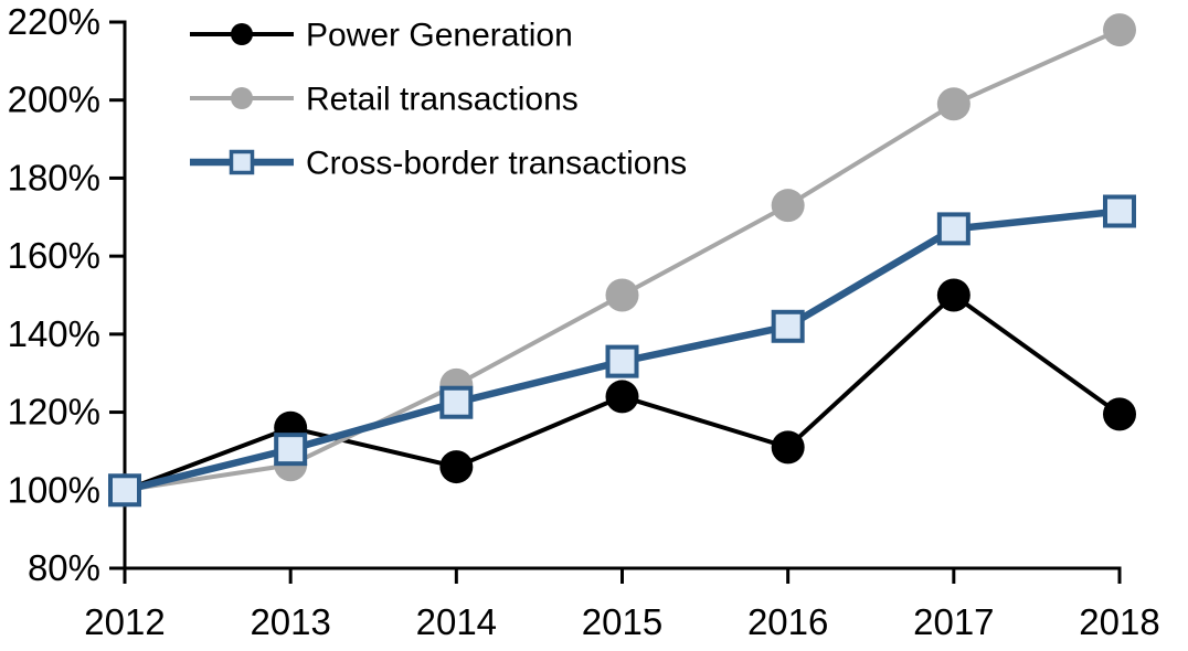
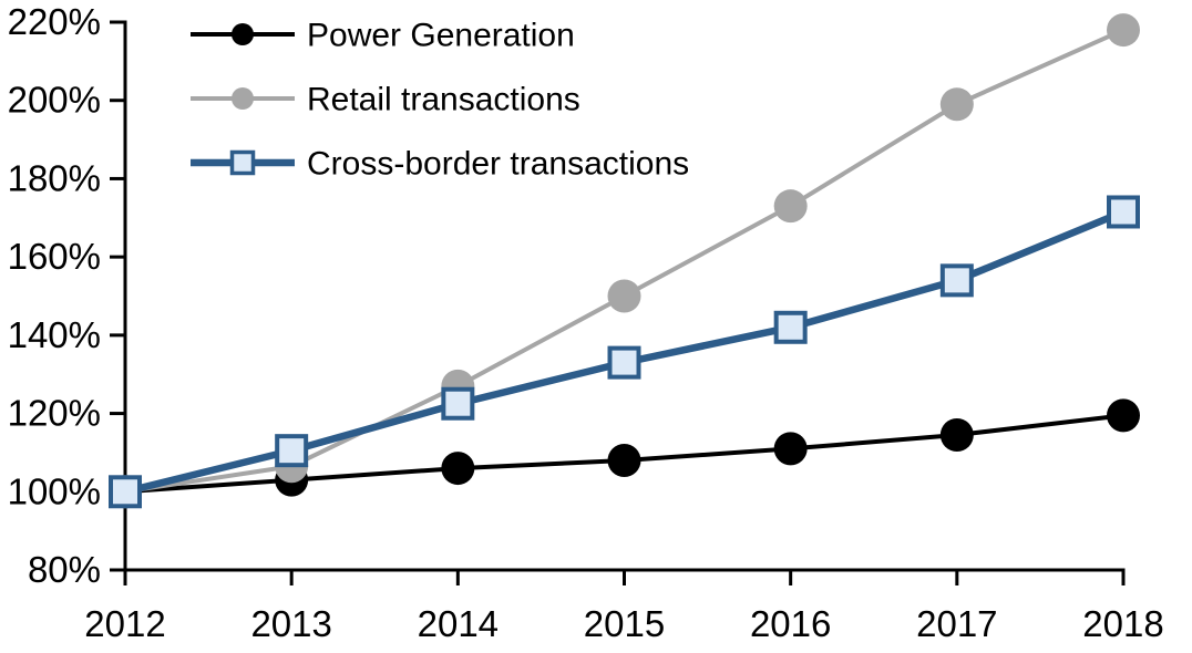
Power Generation/2013: 116% -> 103%
Power Generation/2015: 124% -> 108%
Power Generation/2017: 150% -> 114%
Cross-border transactions/2017: 167% -> 154%
